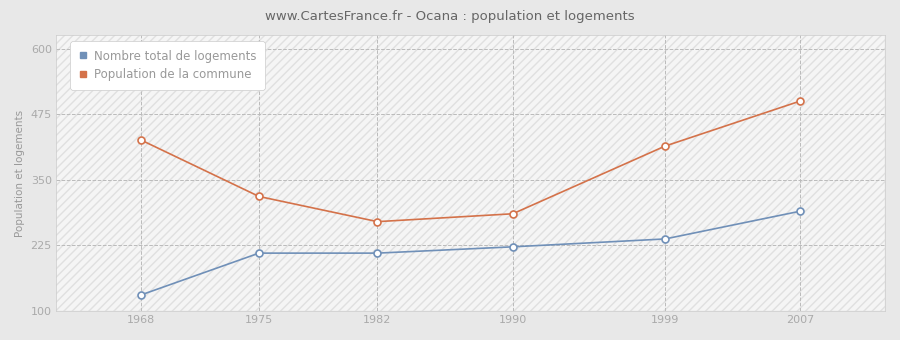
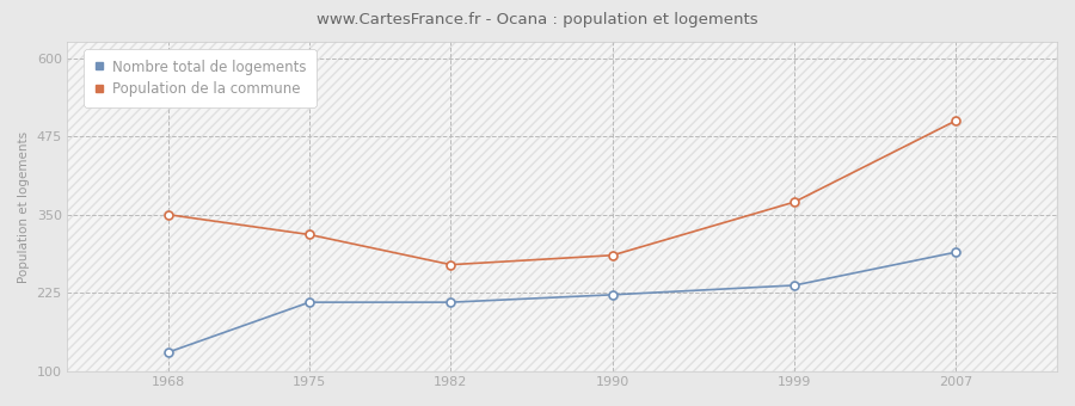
Population de la commune/1968: 426 -> 350
Population de la commune/1999: 414 -> 370
